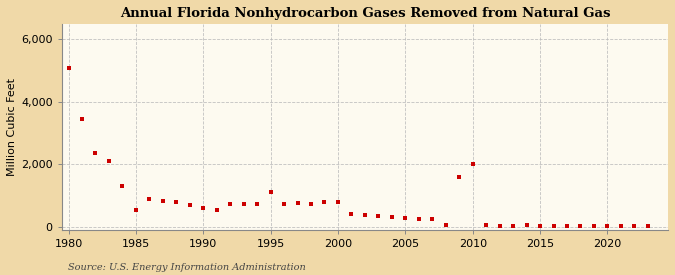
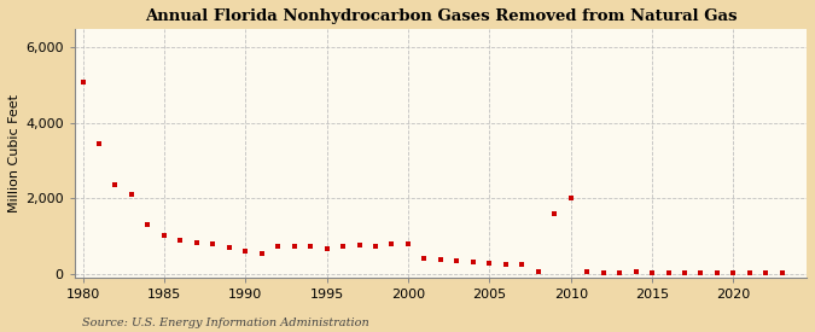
1985: 550 -> 1,000
1995: 1,100 -> 650
